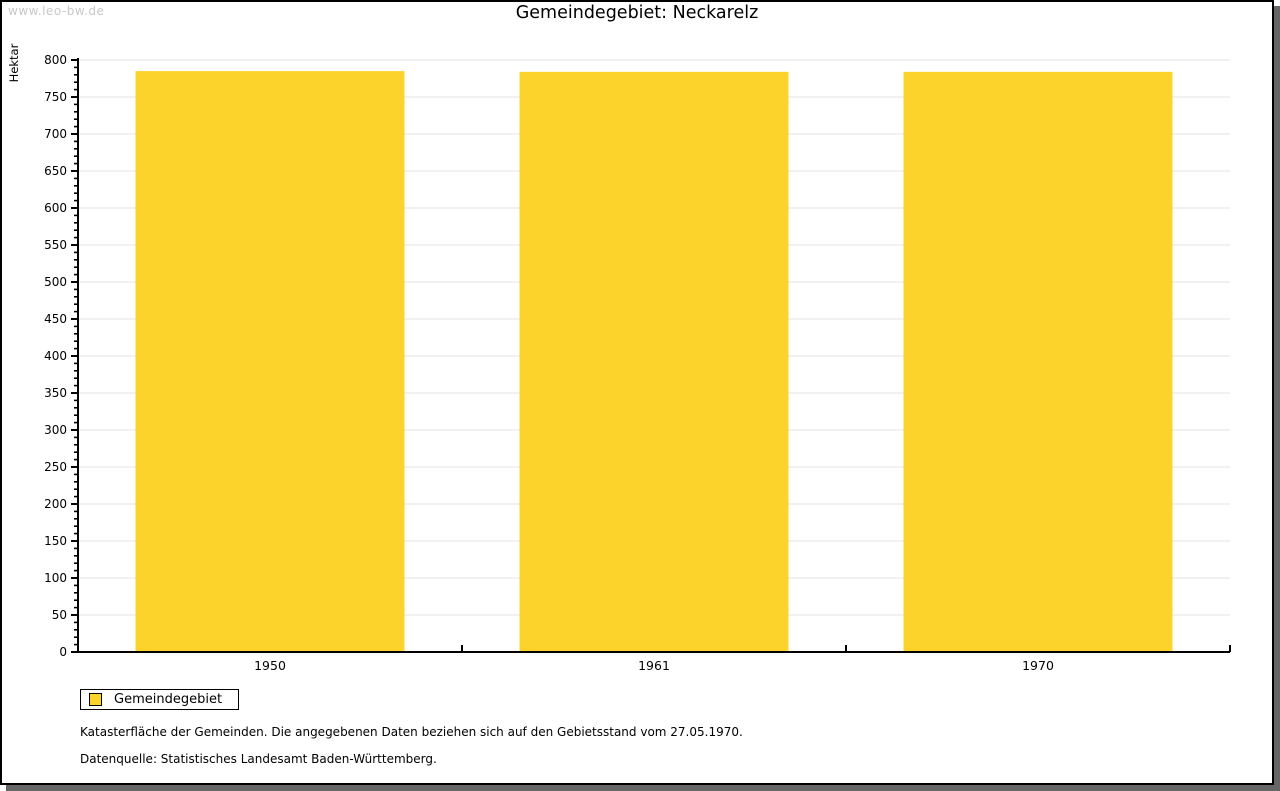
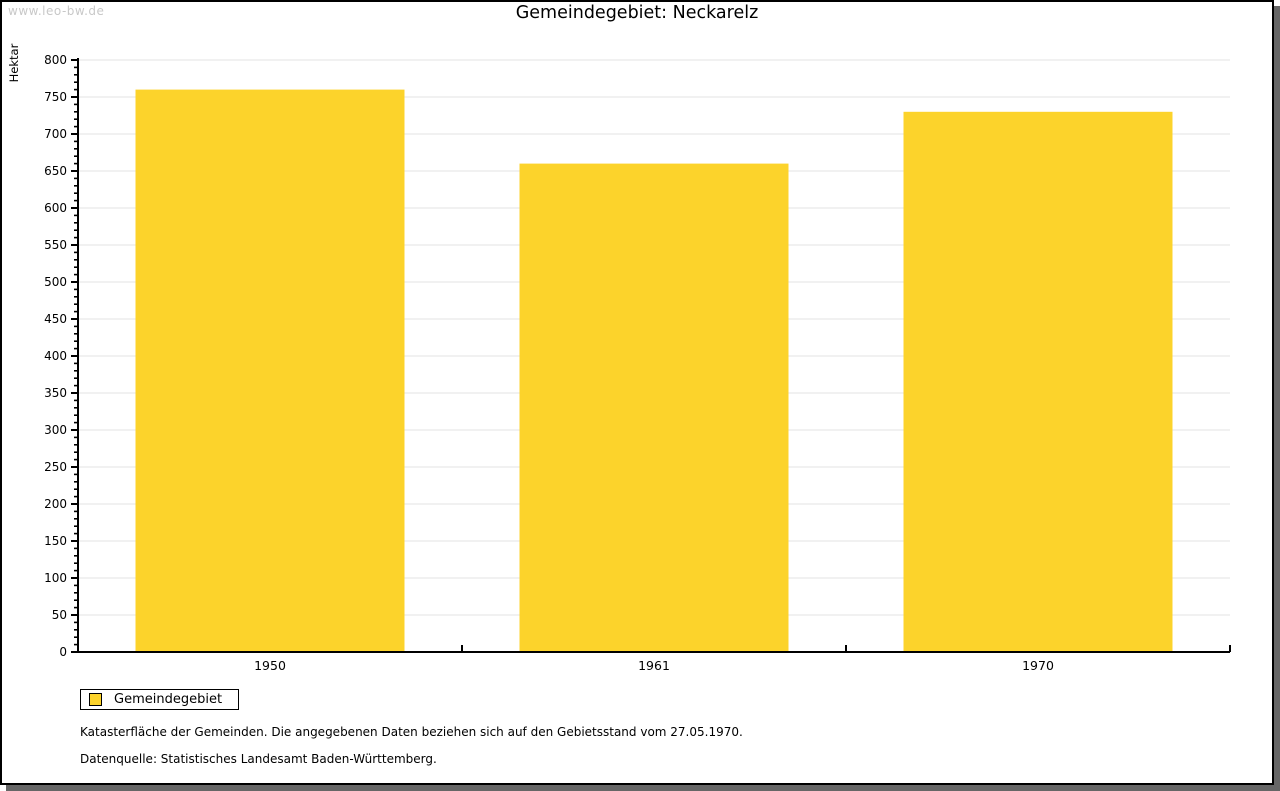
1950: 780 -> 760
1961: 780 -> 660
1970: 780 -> 730
